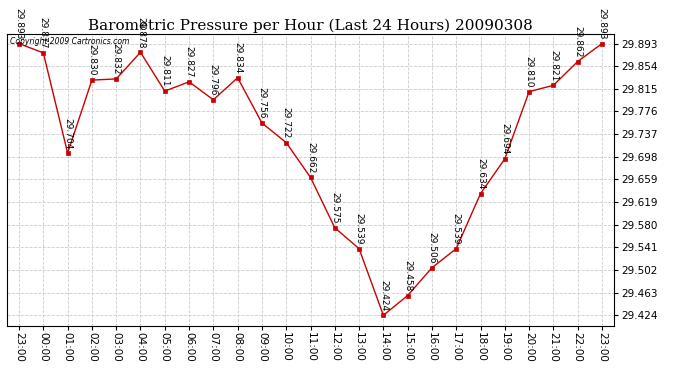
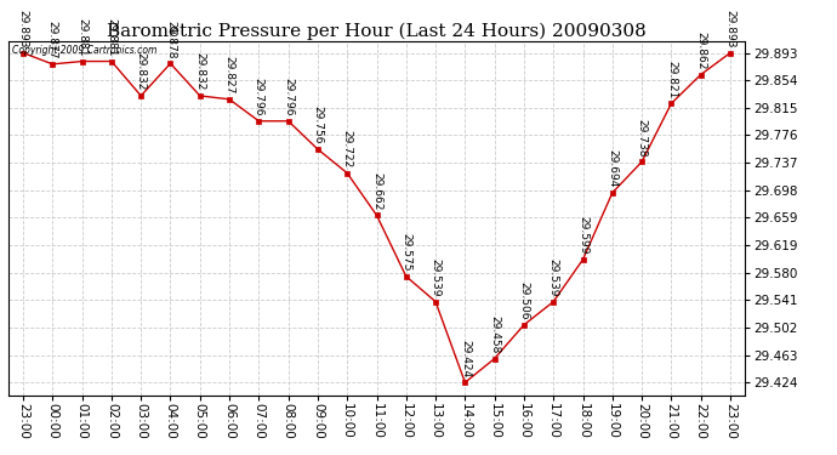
01:00: 29.704 -> 29.881
02:00: 29.830 -> 29.881
05:00: 29.811 -> 29.832
08:00: 29.834 -> 29.796
18:00: 29.634 -> 29.599
20:00: 29.810 -> 29.738
